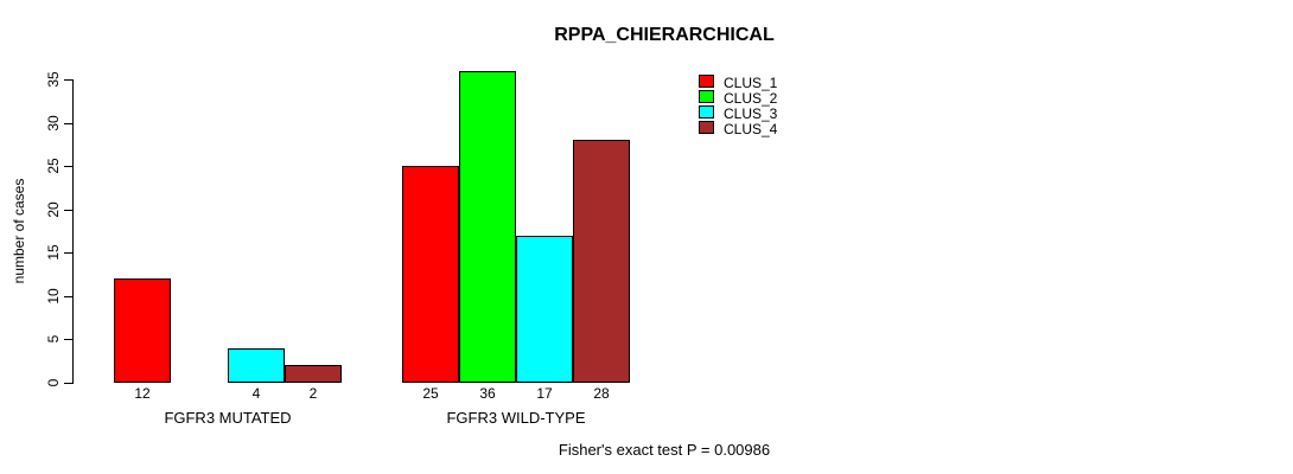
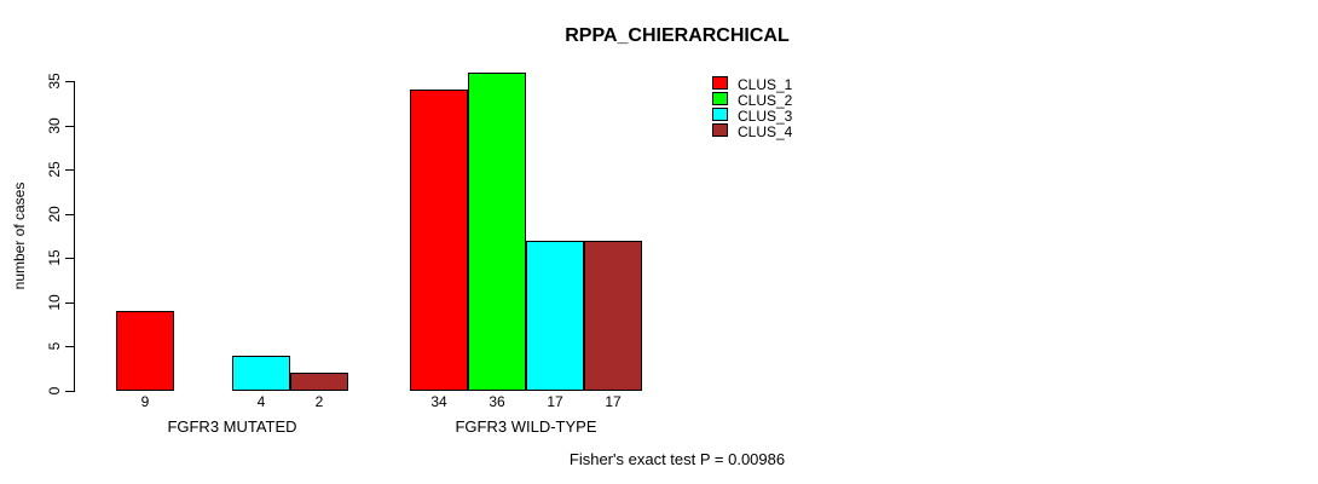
CLUS_1/FGFR3 MUTATED: 12 -> 9
CLUS_1/FGFR3 WILD-TYPE: 25 -> 34
CLUS_4/FGFR3 WILD-TYPE: 28 -> 17
